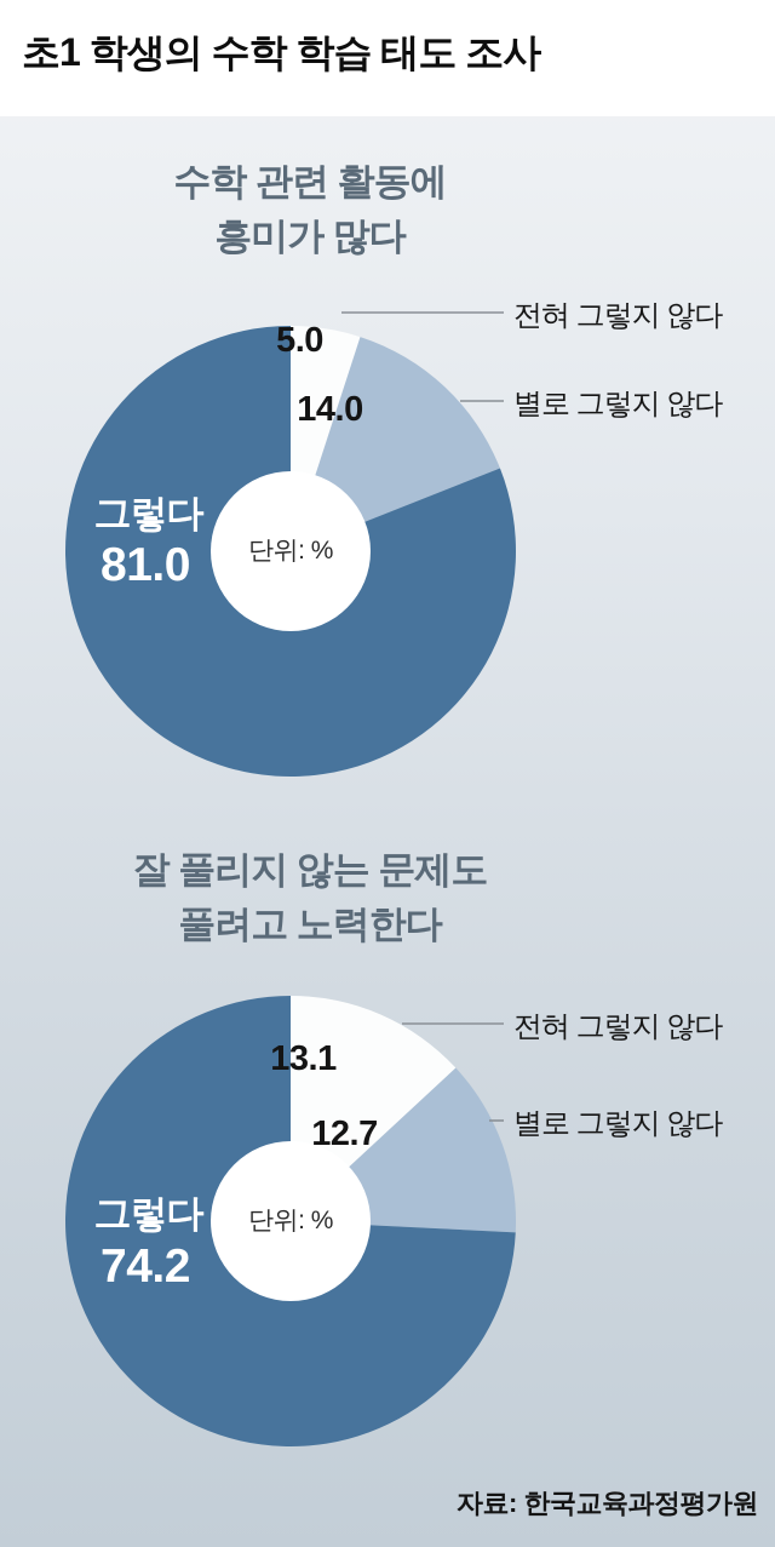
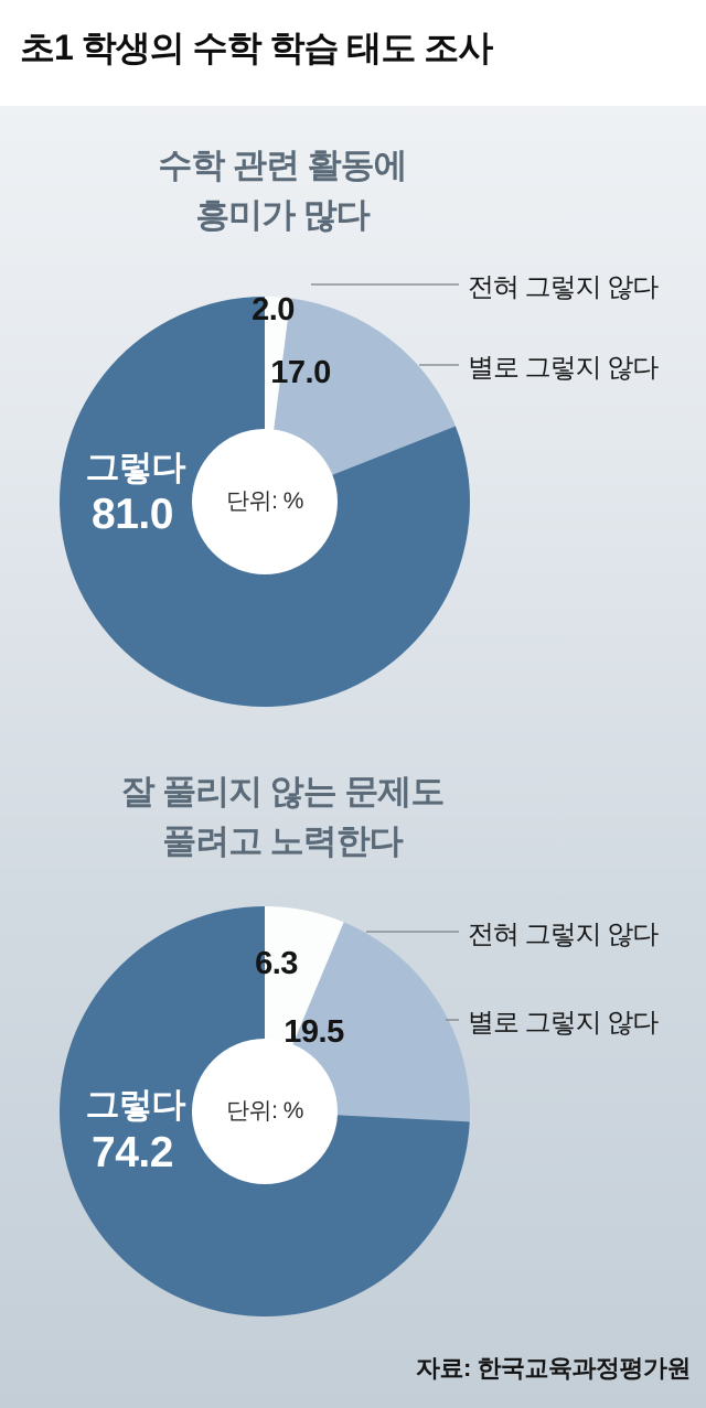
수학 관련 활동에 흥미가 많다/전혀 그렇지 않다: 5.0 -> 2.0
수학 관련 활동에 흥미가 많다/별로 그렇지 않다: 14.0 -> 17.0
잘 풀리지 않는 문제도 풀려고 노력한다/전혀 그렇지 않다: 13.1 -> 6.3
잘 풀리지 않는 문제도 풀려고 노력한다/별로 그렇지 않다: 12.7 -> 19.5
